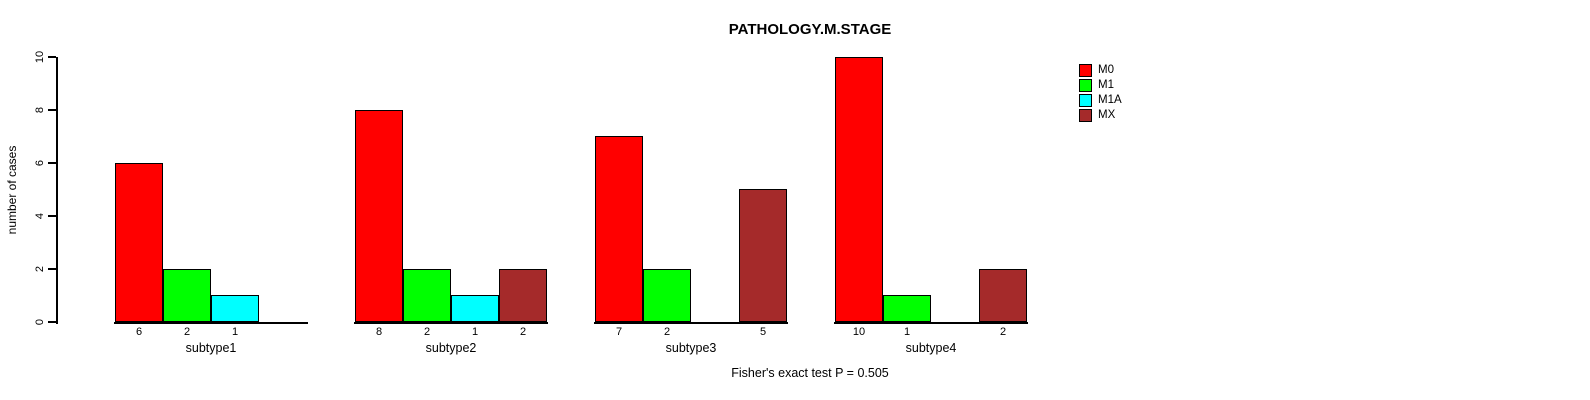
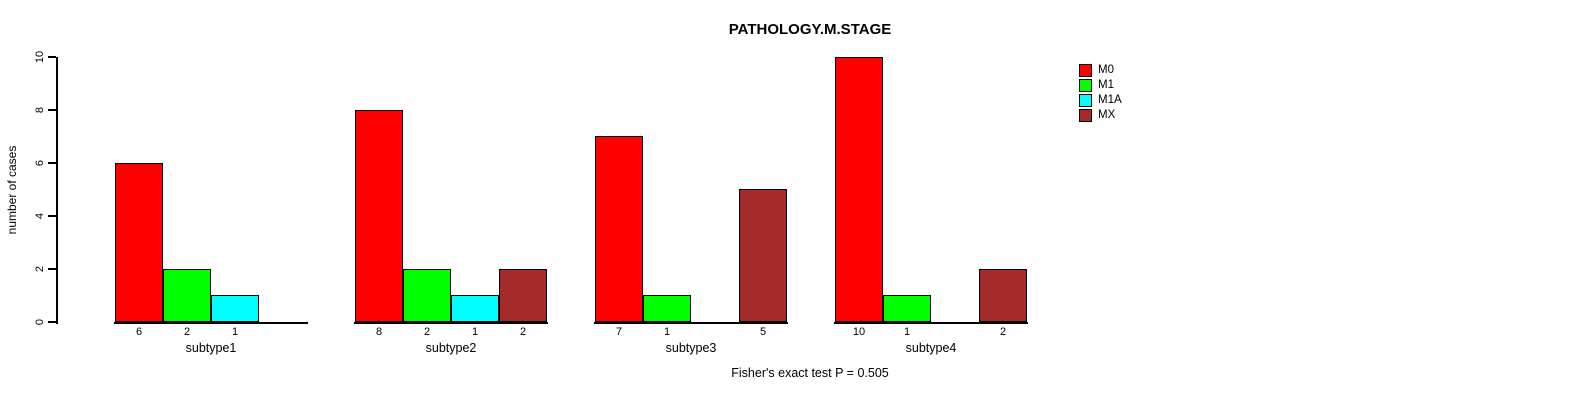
M1/subtype3: 2 -> 1
